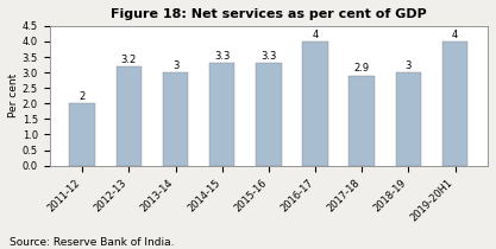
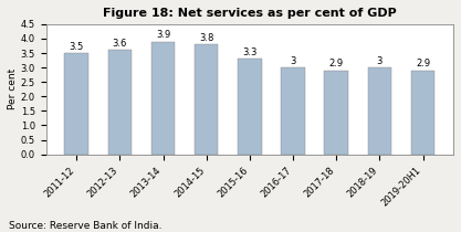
2011-12: 2 -> 3.5
2012-13: 3.2 -> 3.6
2013-14: 3 -> 3.9
2014-15: 3.3 -> 3.8
2016-17: 4 -> 3
2019-20H1: 4 -> 2.9
